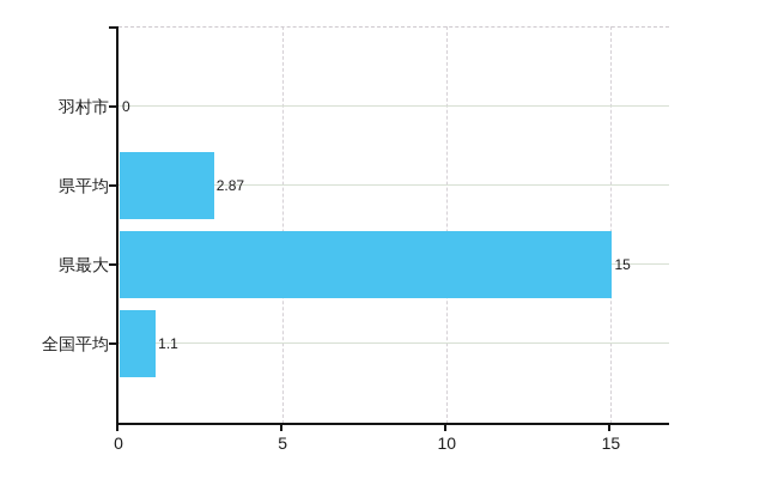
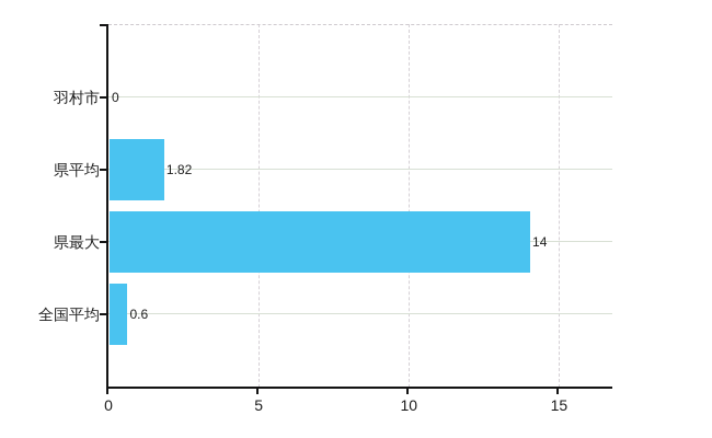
県平均: 2.87 -> 1.82
県最大: 15 -> 14
全国平均: 1.1 -> 0.6
